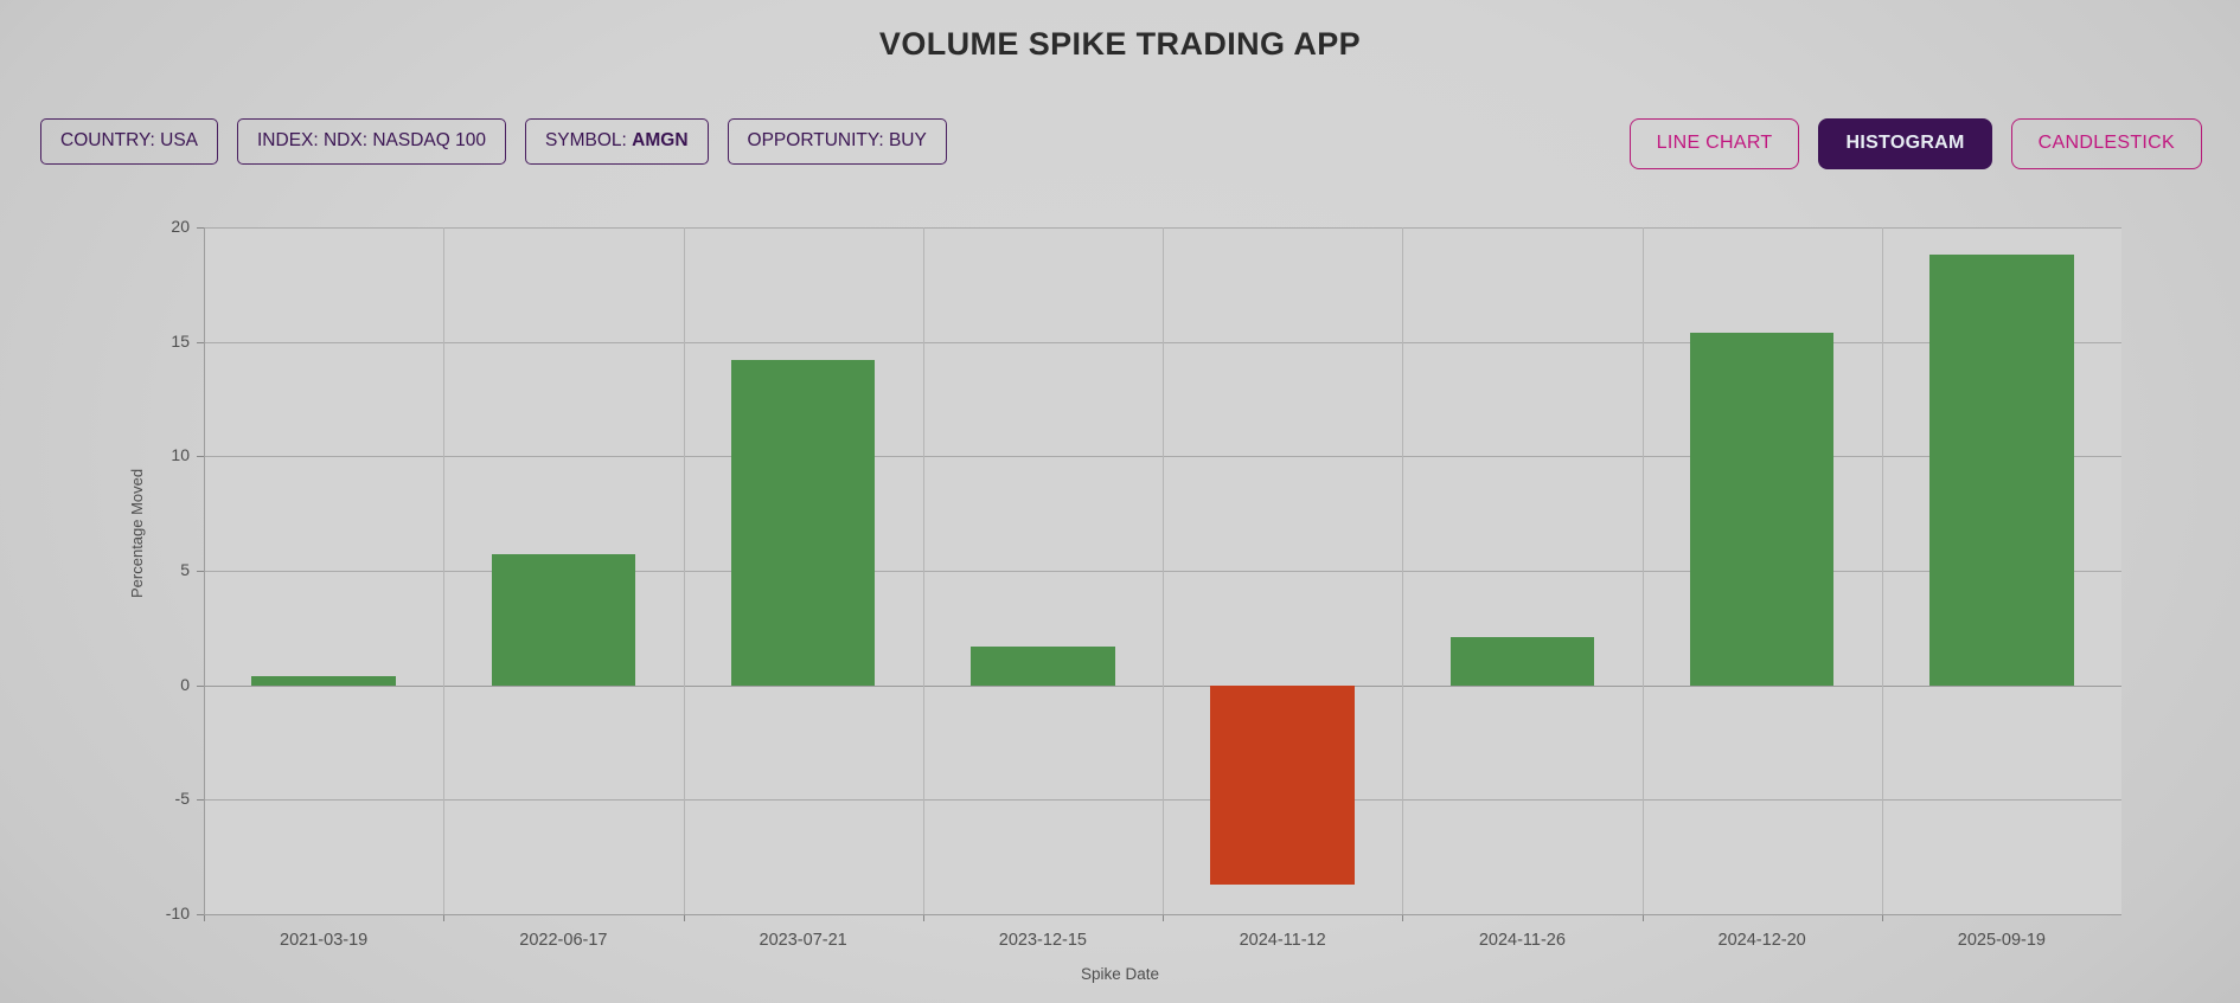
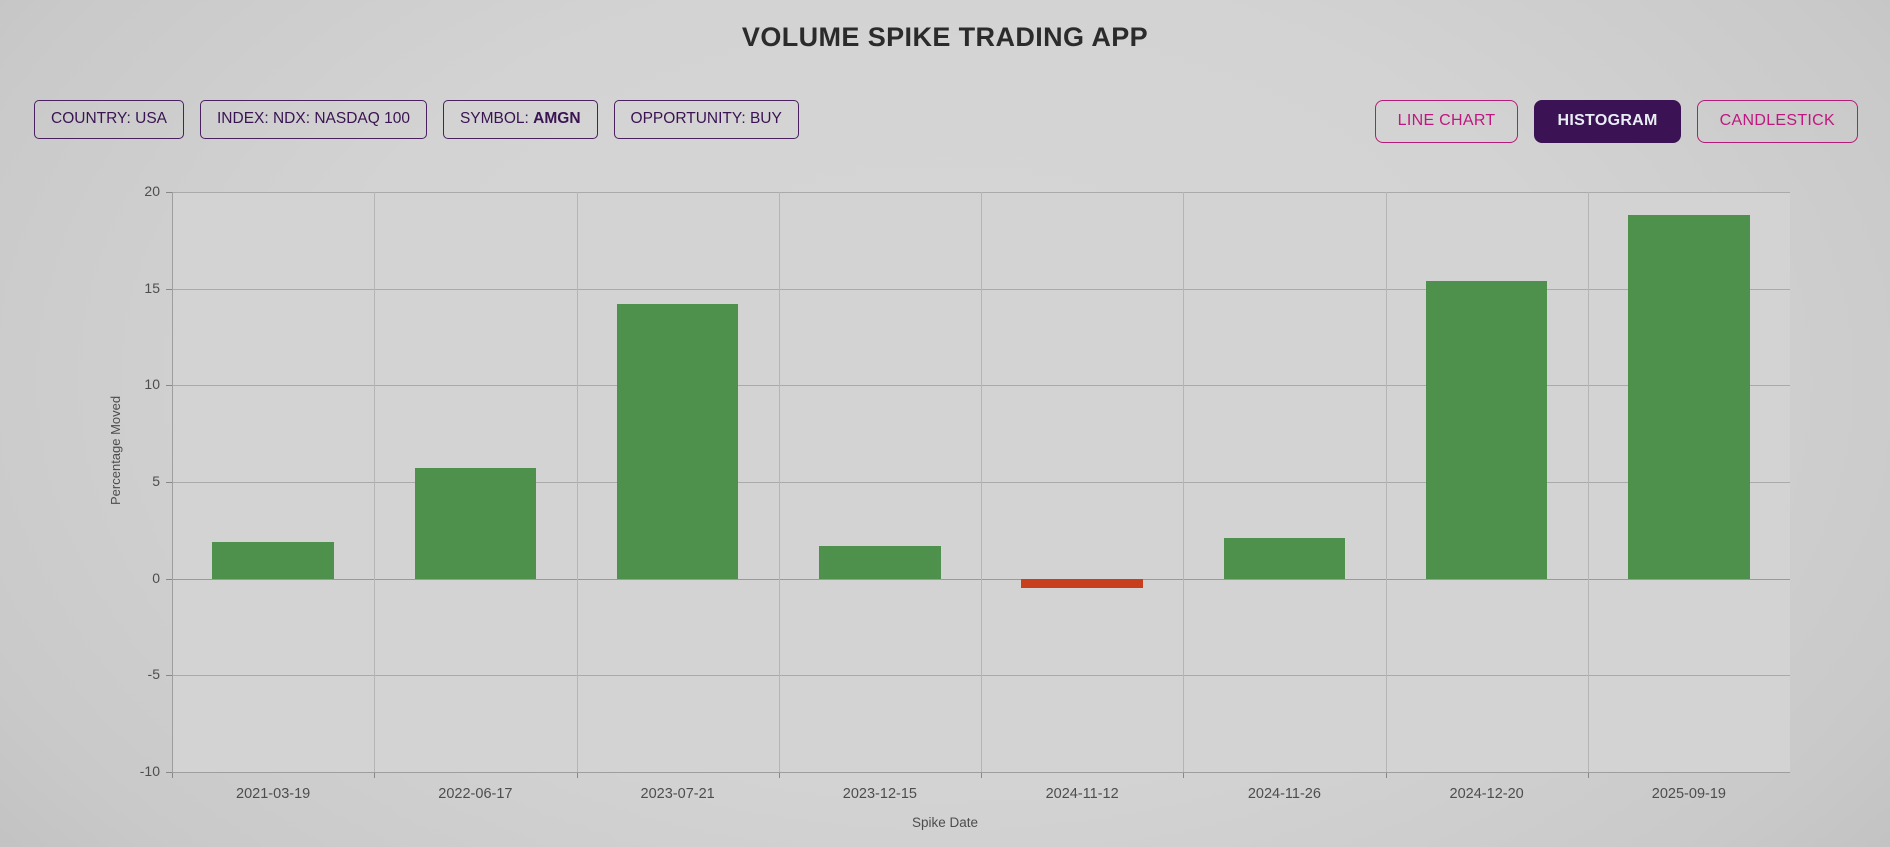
2021-03-19: 0.4 -> 1.9
2024-11-12: -8.7 -> -0.5
